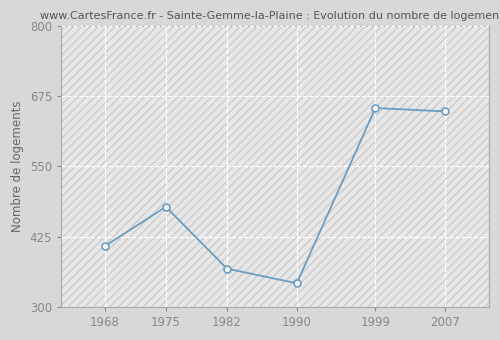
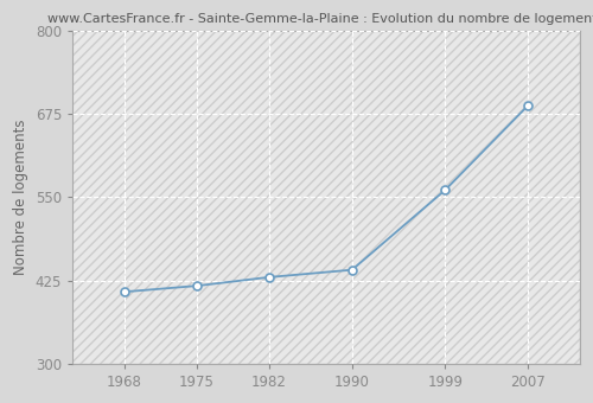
1975: 478 -> 417
1982: 368 -> 430
1990: 342 -> 441
1999: 654 -> 561
2007: 648 -> 688
